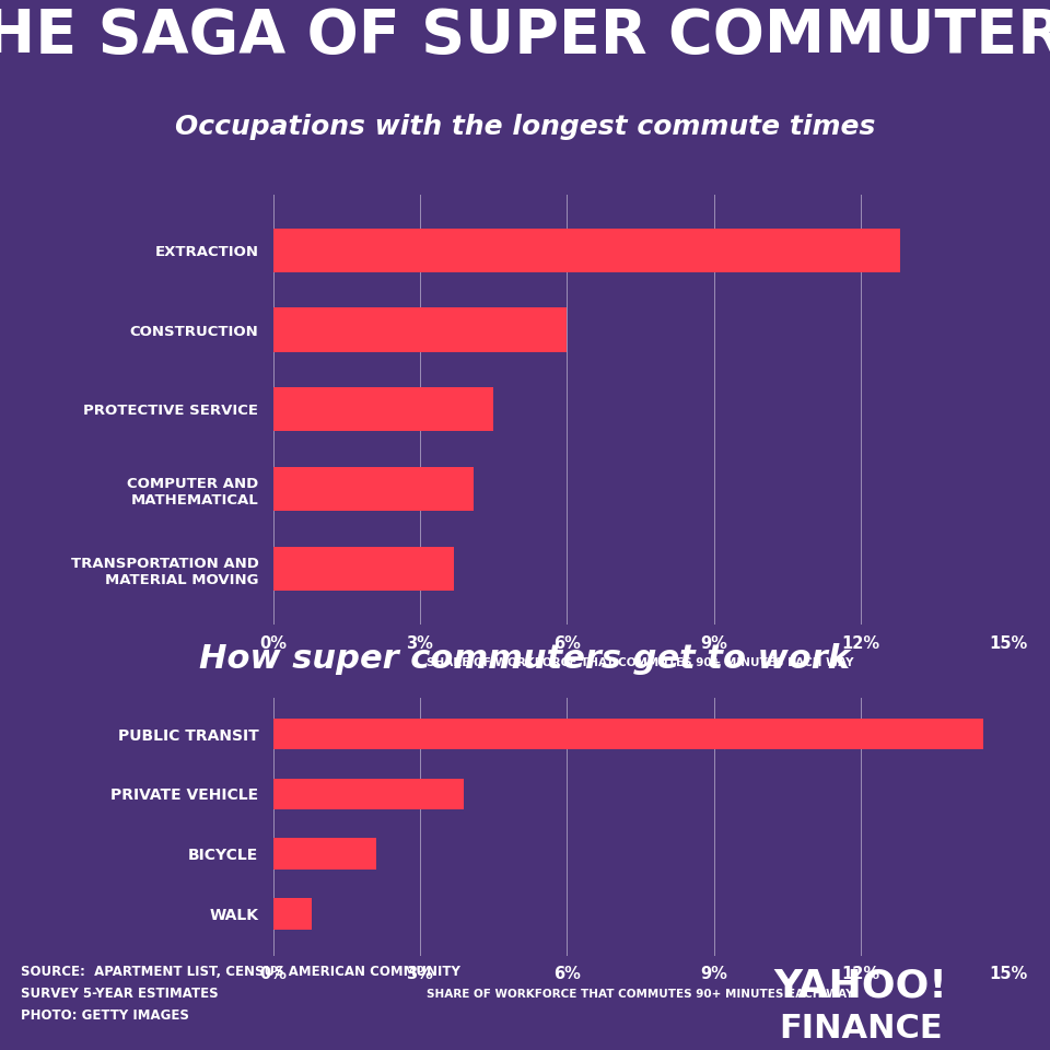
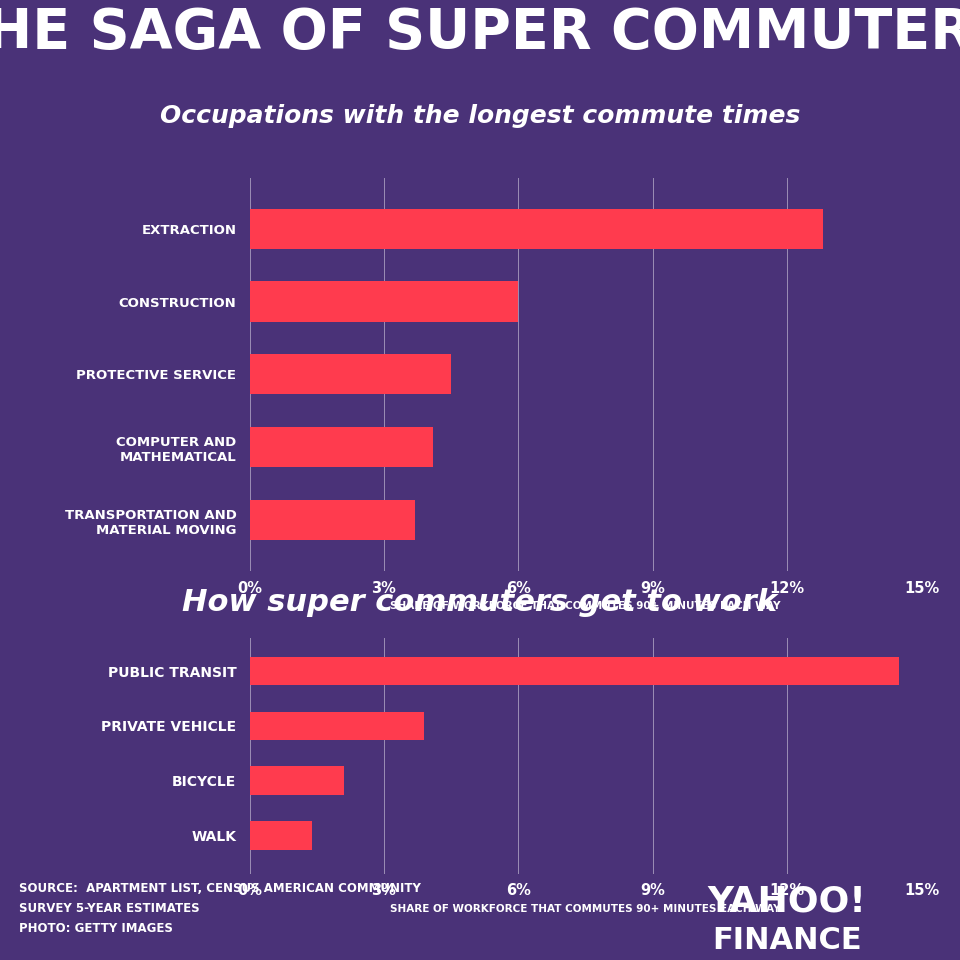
WALK: 0.8% -> 1.4%
